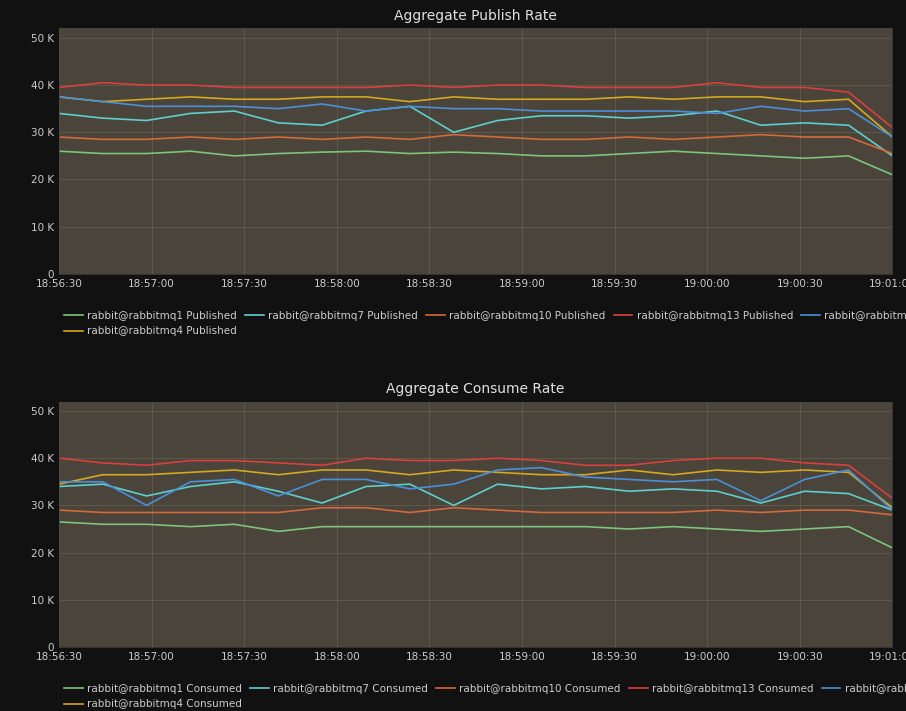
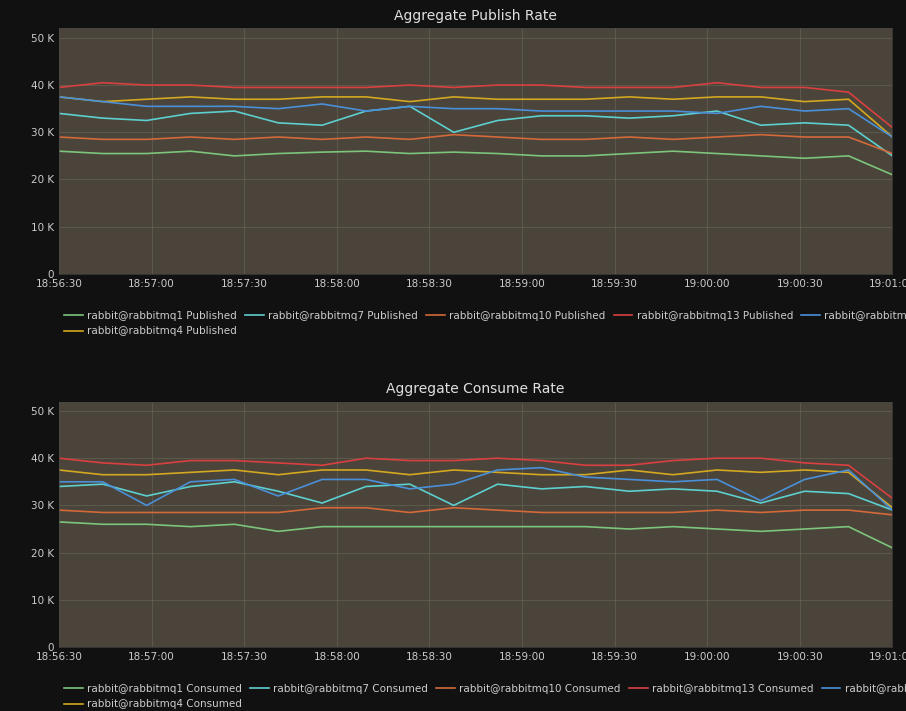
Aggregate Consume Rate/rabbit@rabbitmq4 Consumed/18:56:30: 34.5 K -> 37.5 K
